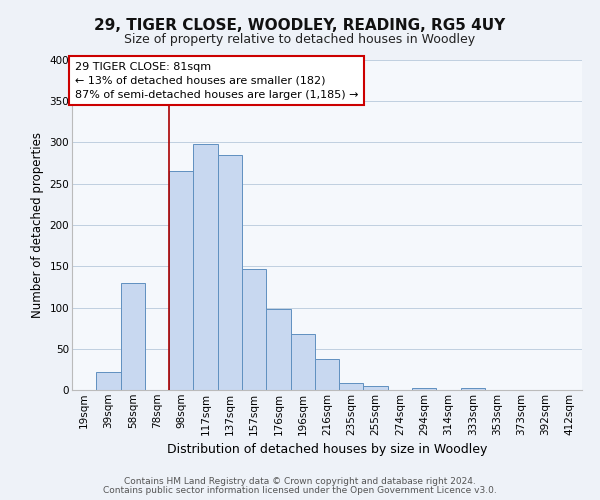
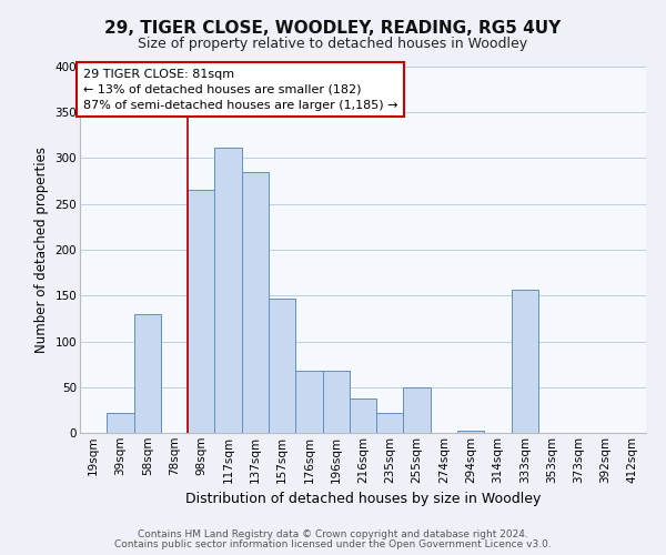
117sqm: 298 -> 312
176sqm: 98 -> 68
235sqm: 8 -> 22
255sqm: 5 -> 50
333sqm: 2 -> 156
